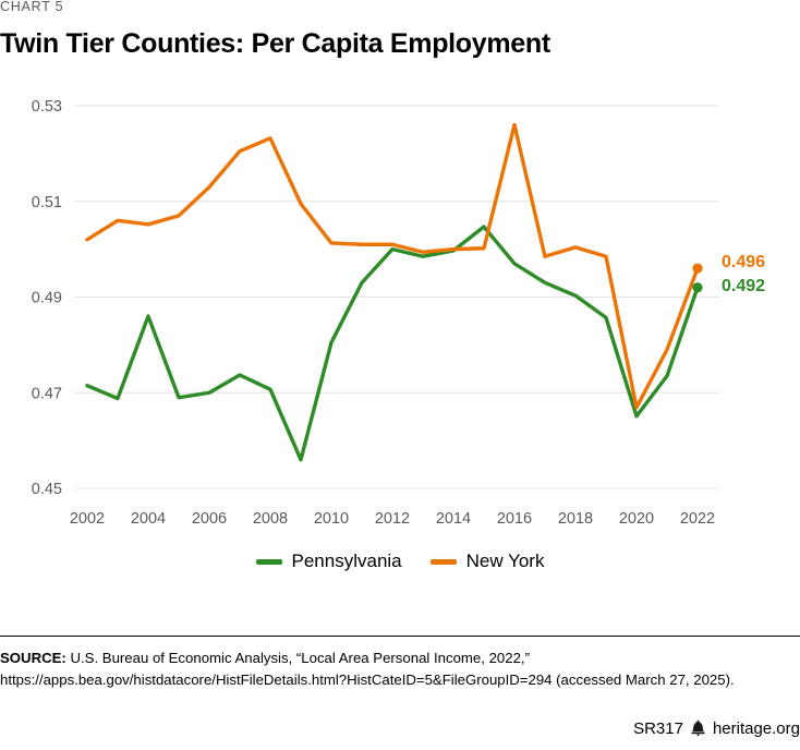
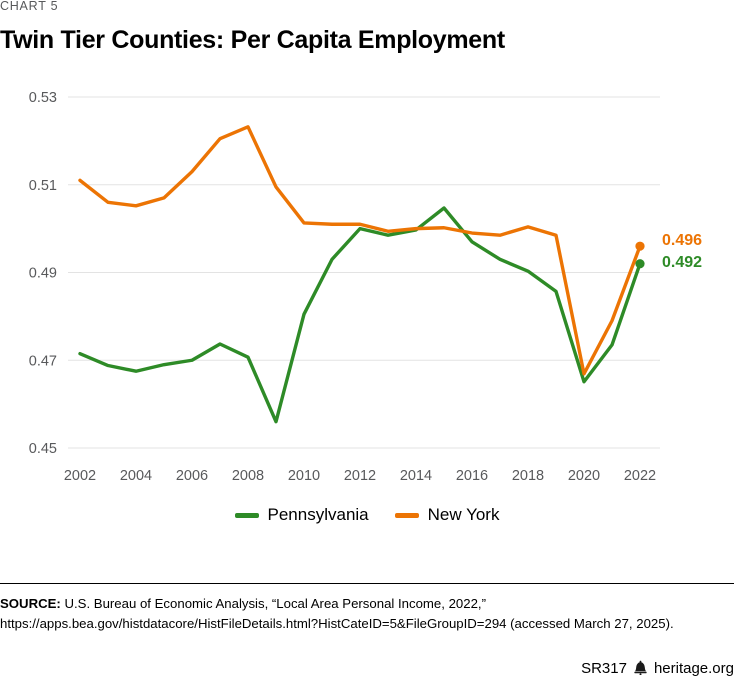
New York/2002: 0.502 -> 0.511
Pennsylvania/2004: 0.486 -> 0.468
New York/2016: 0.526 -> 0.499
